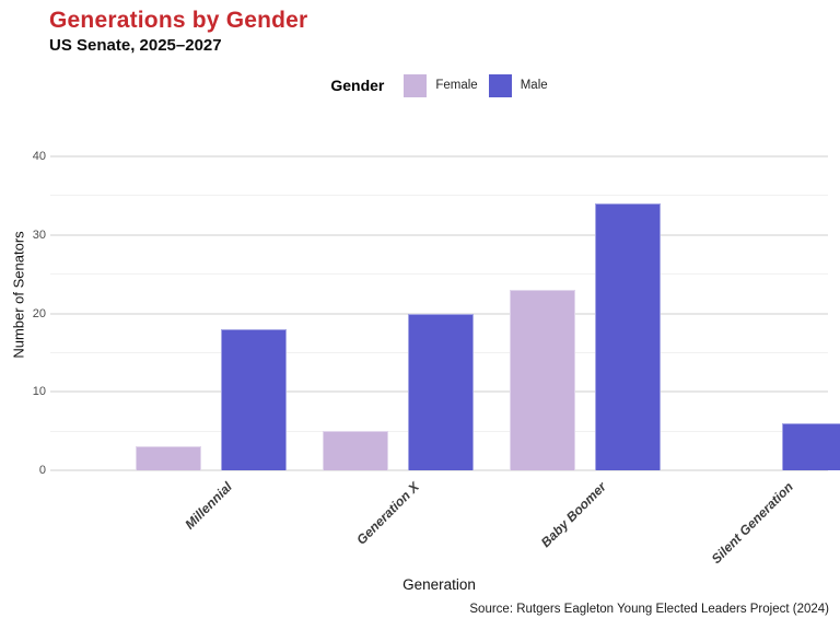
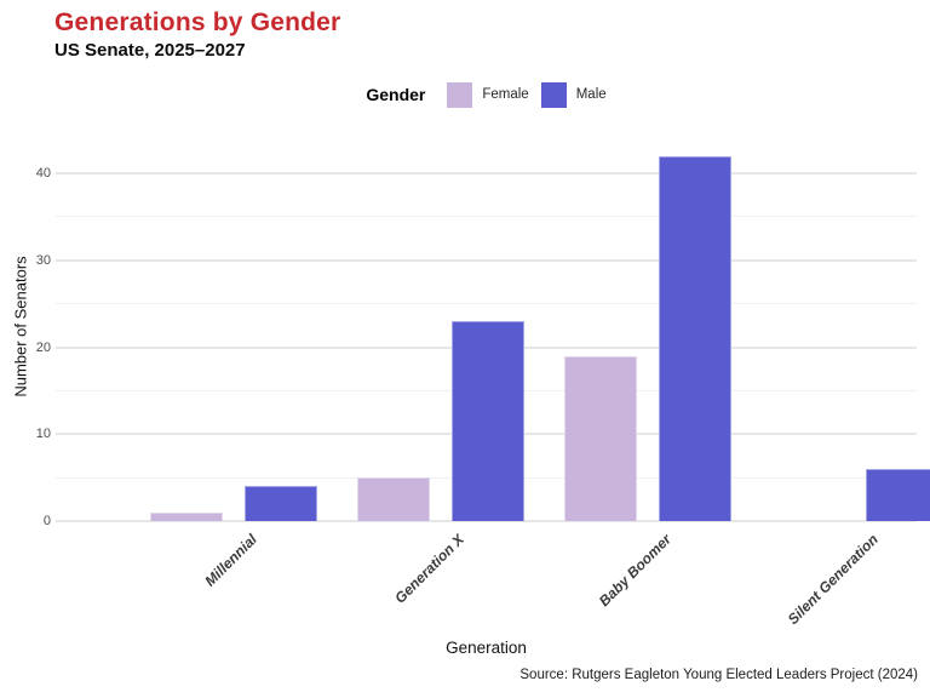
Female/Millennial: 3 -> 1
Male/Millennial: 18 -> 4
Male/Generation X: 20 -> 23
Female/Baby Boomer: 23 -> 19
Male/Baby Boomer: 34 -> 42
